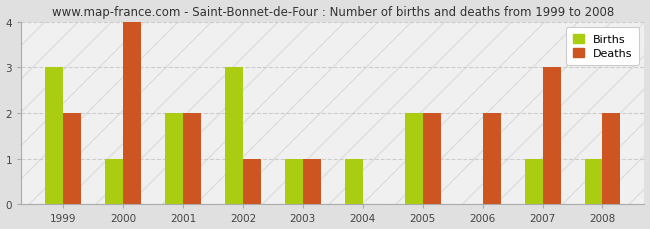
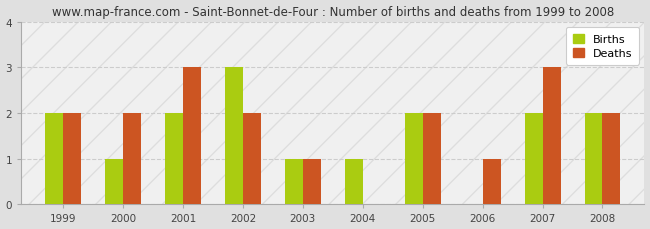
Births/1999: 3 -> 2
Deaths/2000: 4 -> 2
Deaths/2001: 2 -> 3
Deaths/2002: 1 -> 2
Deaths/2006: 2 -> 1
Births/2007: 1 -> 2
Births/2008: 1 -> 2
